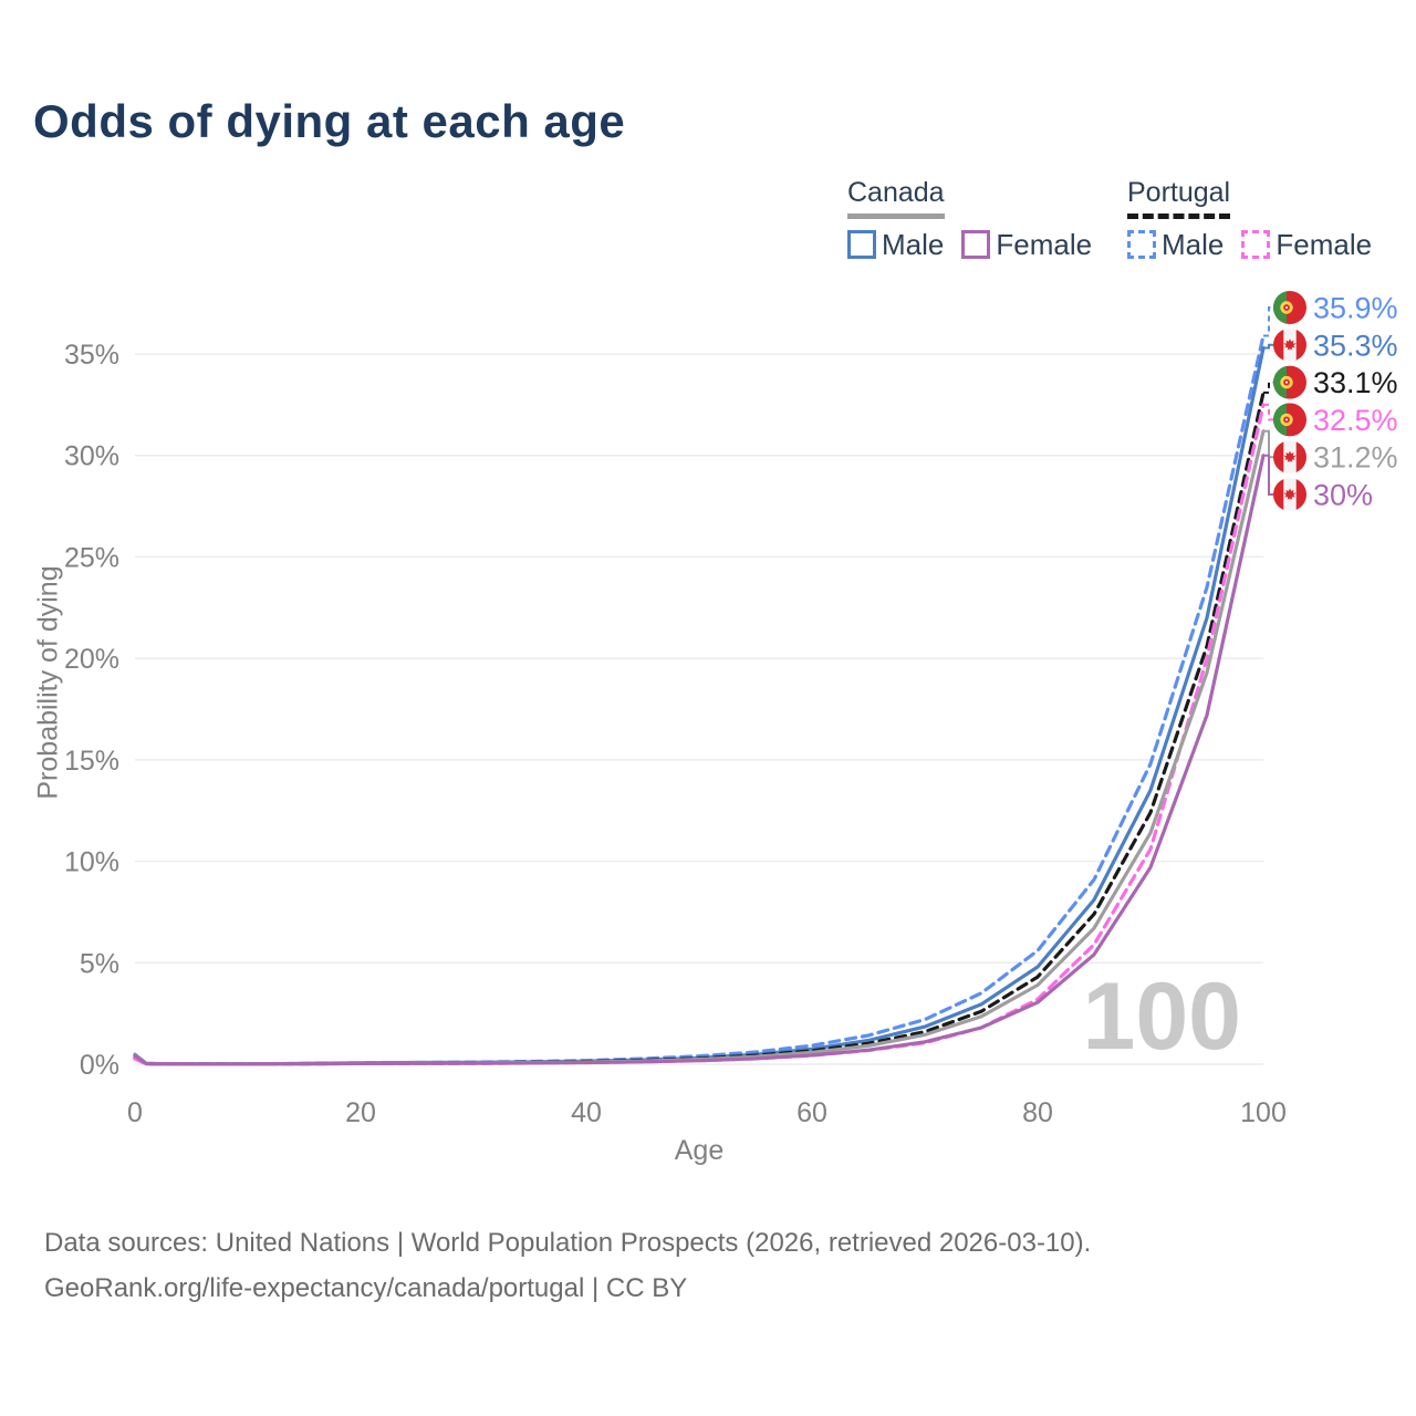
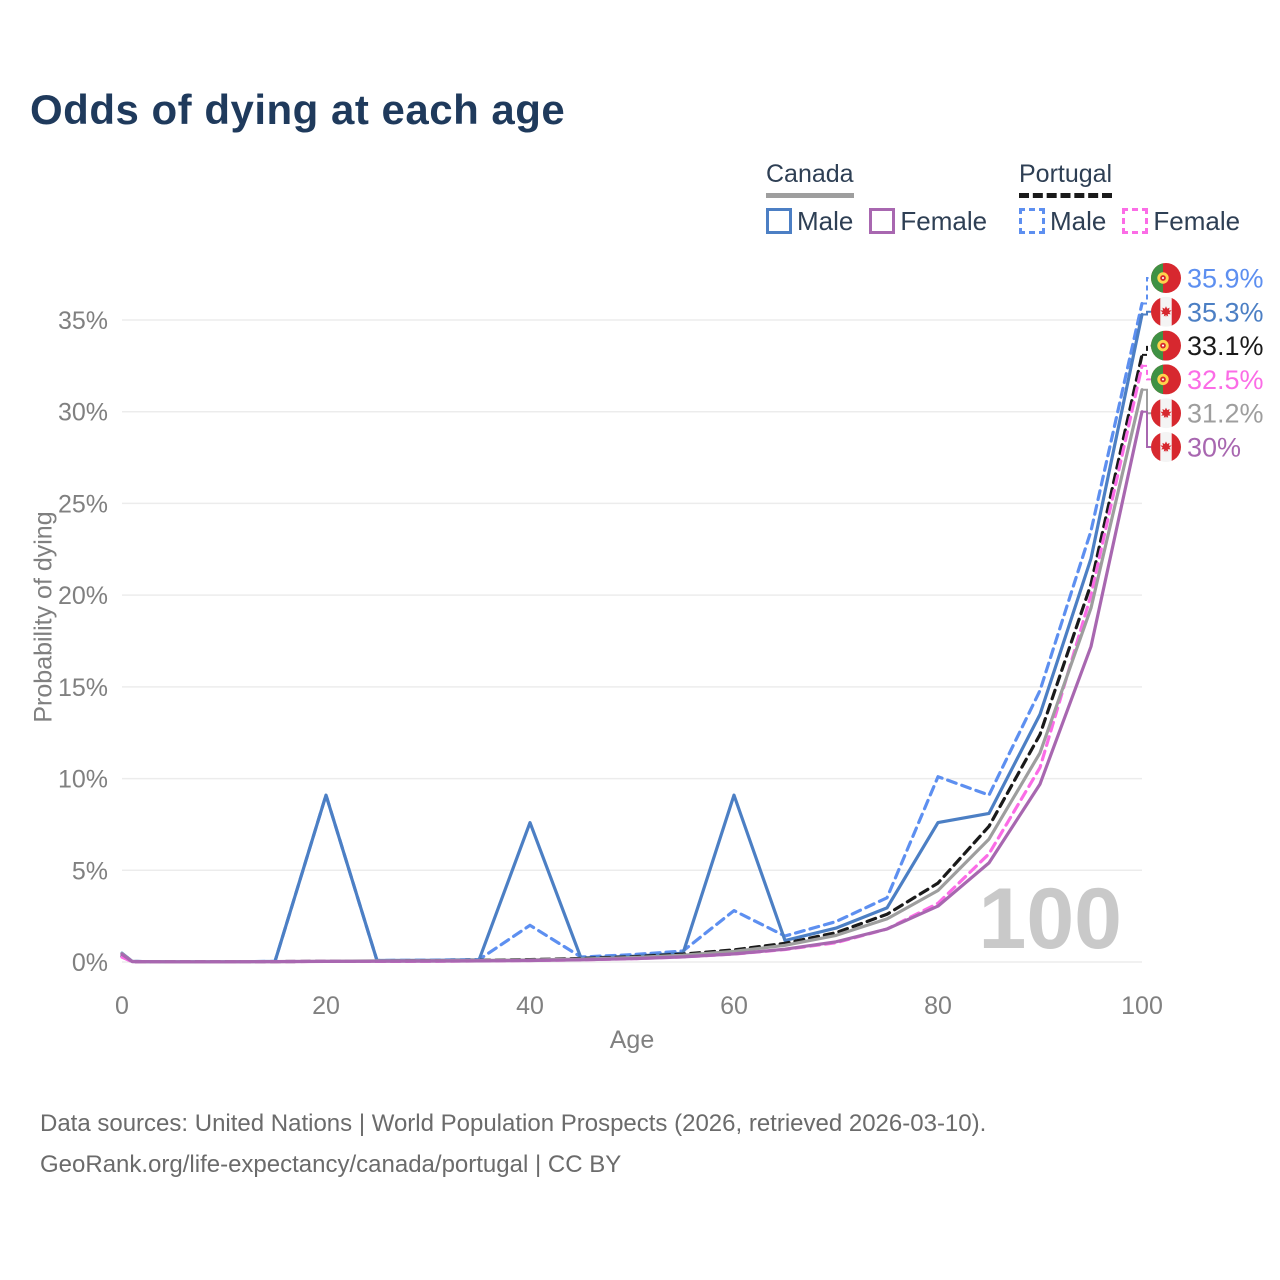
Portugal Male/20: 0.1% -> 9.1%
Canada Male/20: 0.1% -> 9.1%
Portugal Male/40: 0.2% -> 2.0%
Canada Male/40: 0.1% -> 7.6%
Portugal Male/60: 0.9% -> 2.8%
Canada Male/60: 0.8% -> 9.1%
Portugal Male/80: 5.6% -> 10.1%
Canada Male/80: 4.8% -> 7.6%
